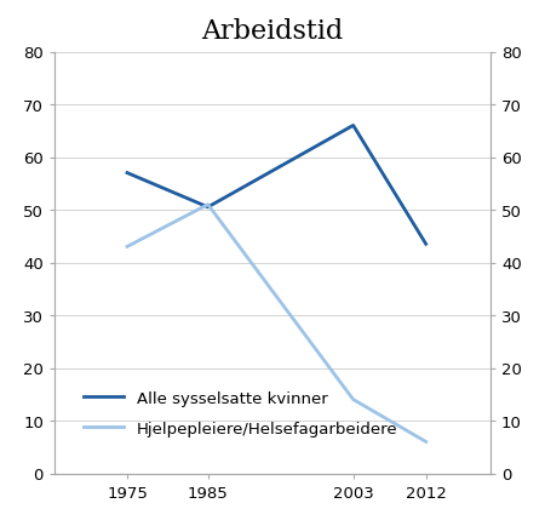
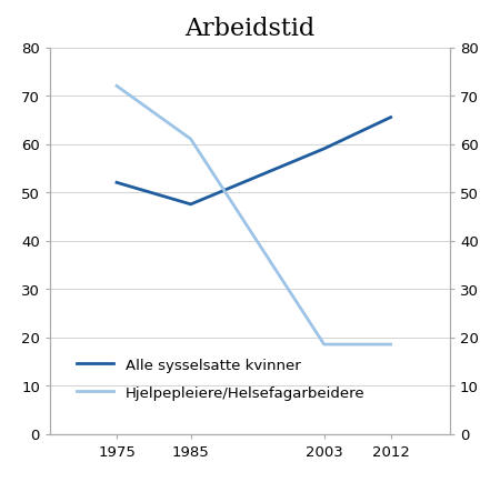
Alle sysselsatte kvinner/1975: 57.0 -> 52.0
Hjelpepleiere/Helsefagarbeidere/1975: 43.0 -> 72.0
Alle sysselsatte kvinner/1985: 50.5 -> 47.5
Hjelpepleiere/Helsefagarbeidere/1985: 51.0 -> 61.0
Alle sysselsatte kvinner/2003: 66.0 -> 59.0
Hjelpepleiere/Helsefagarbeidere/2003: 14.0 -> 18.5
Alle sysselsatte kvinner/2012: 43.5 -> 65.5
Hjelpepleiere/Helsefagarbeidere/2012: 6.0 -> 18.5
